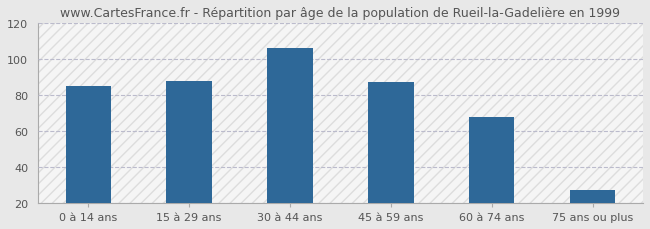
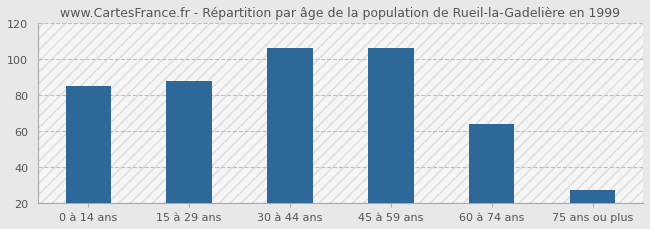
45 à 59 ans: 87 -> 106
60 à 74 ans: 68 -> 64
